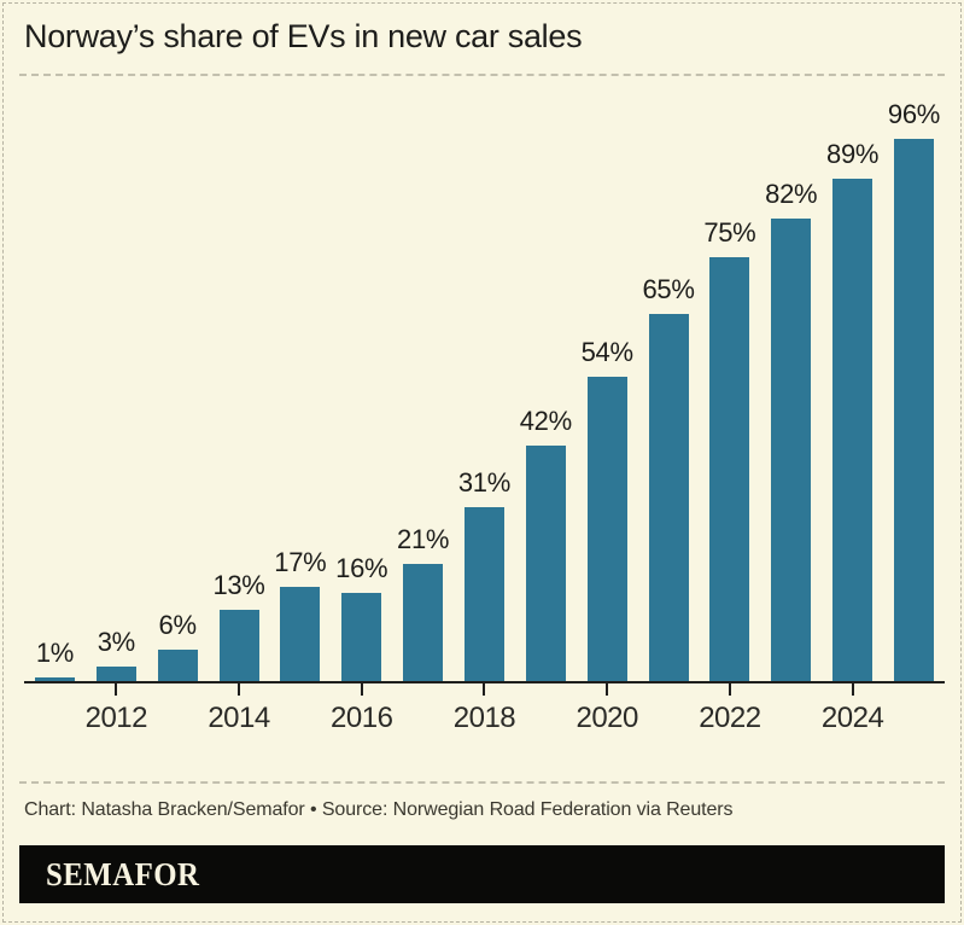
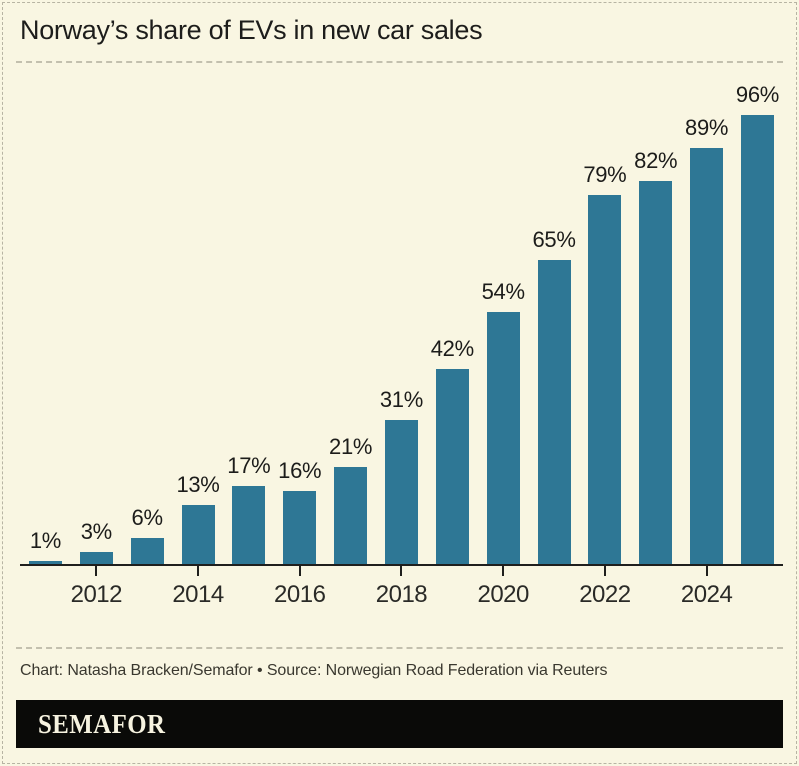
2022: 75% -> 79%
